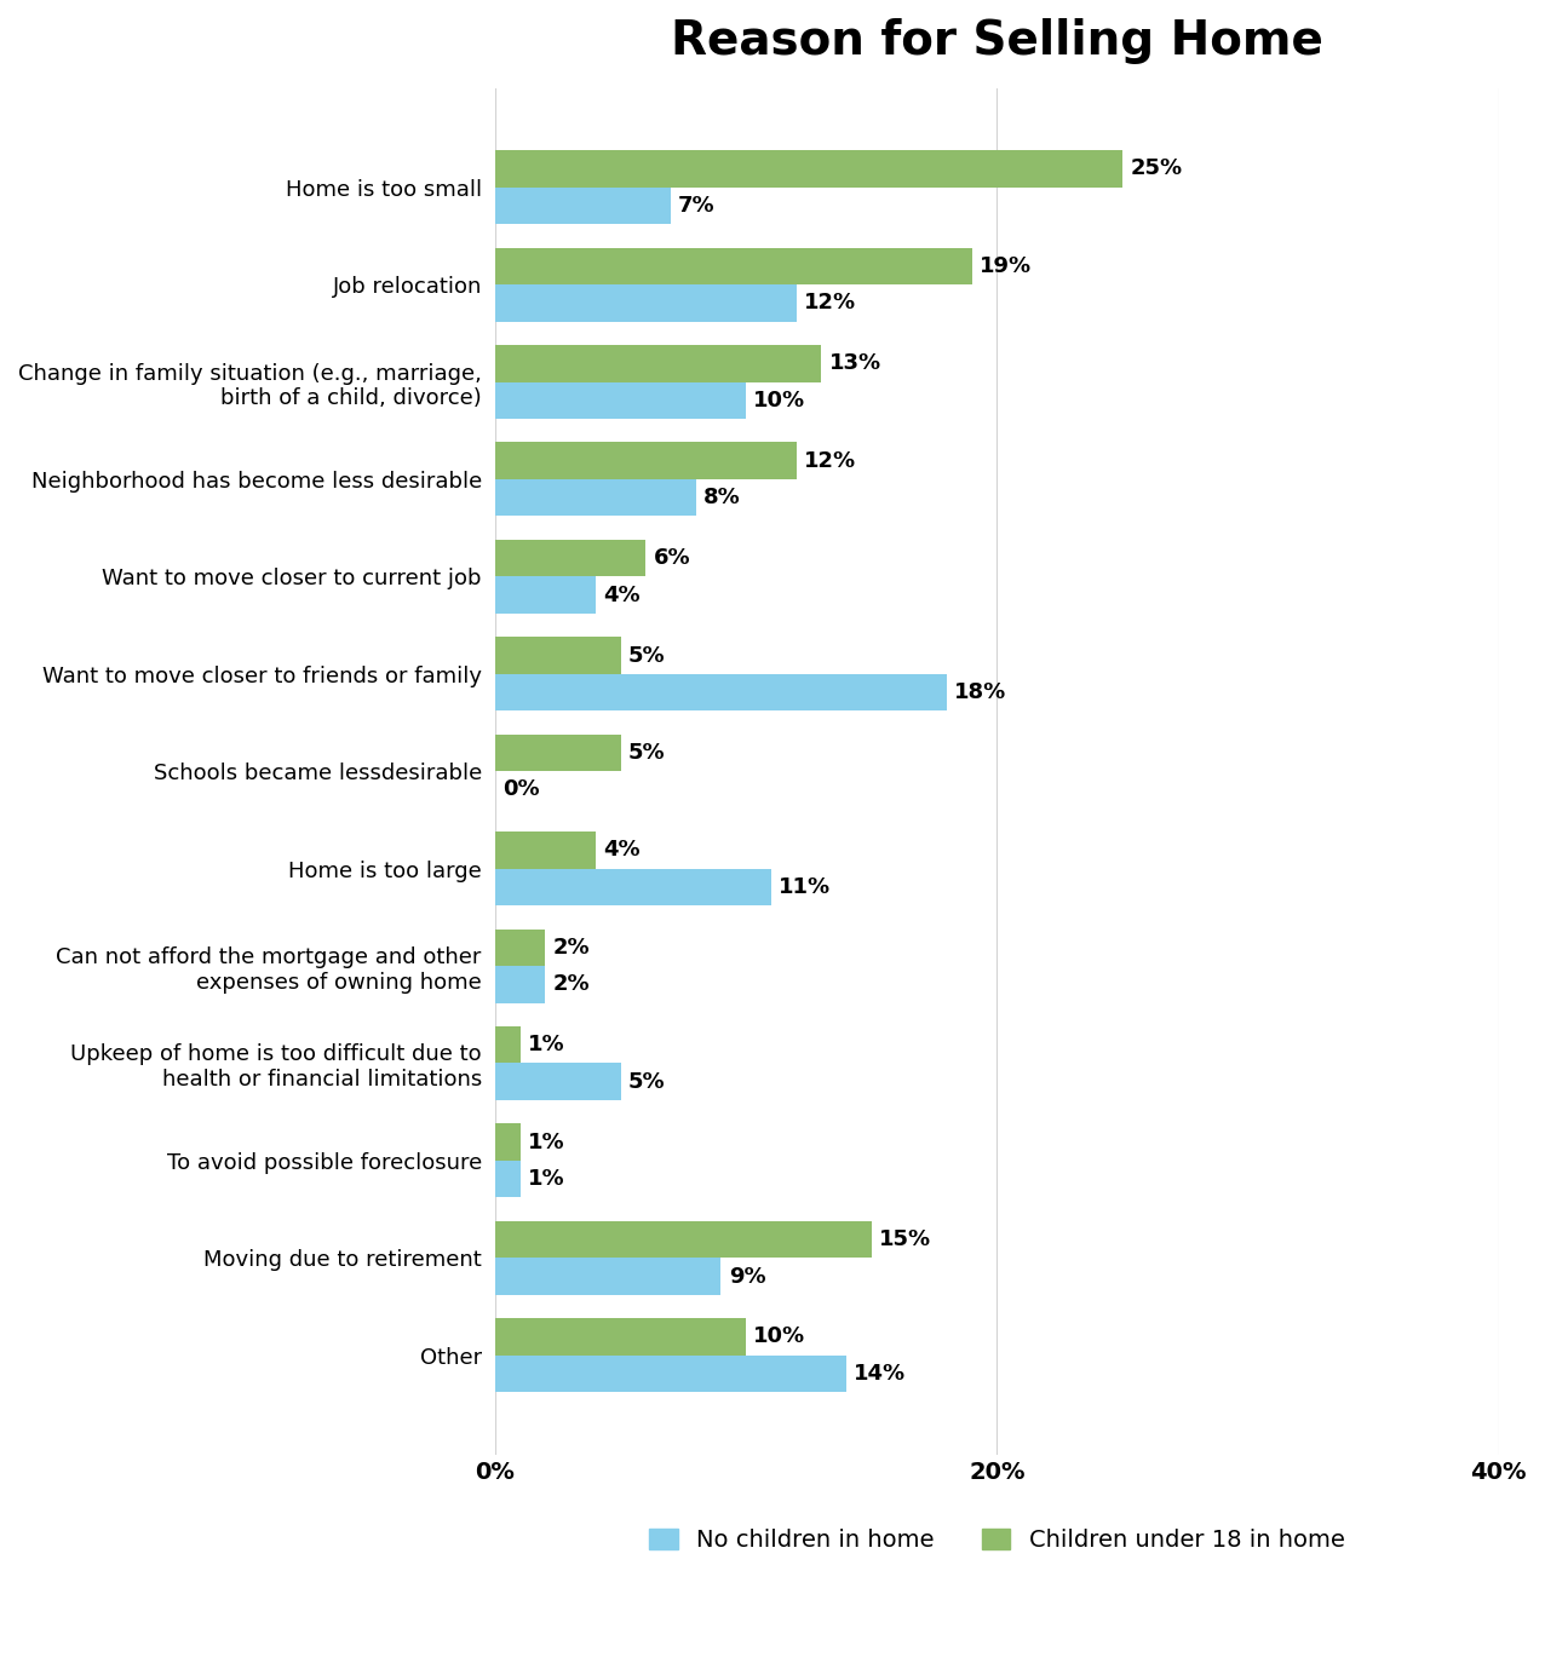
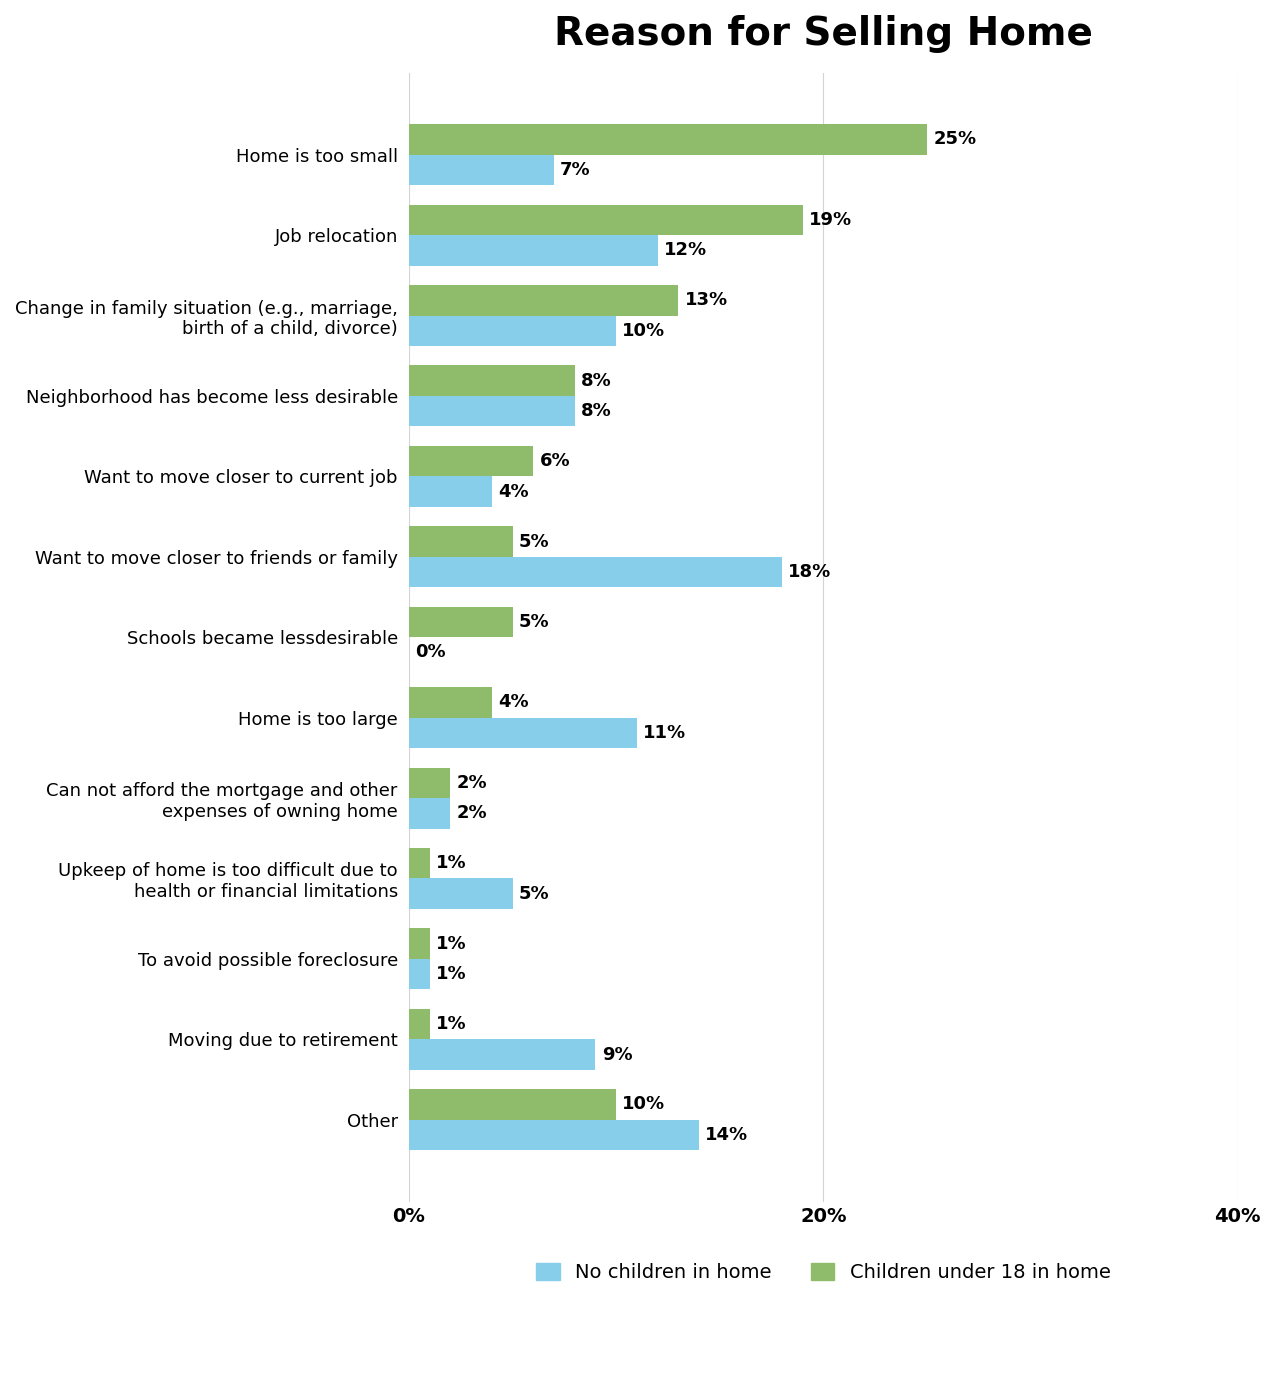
Children under 18 in home/Neighborhood has become less desirable: 12% -> 8%
Children under 18 in home/Moving due to retirement: 15% -> 1%
